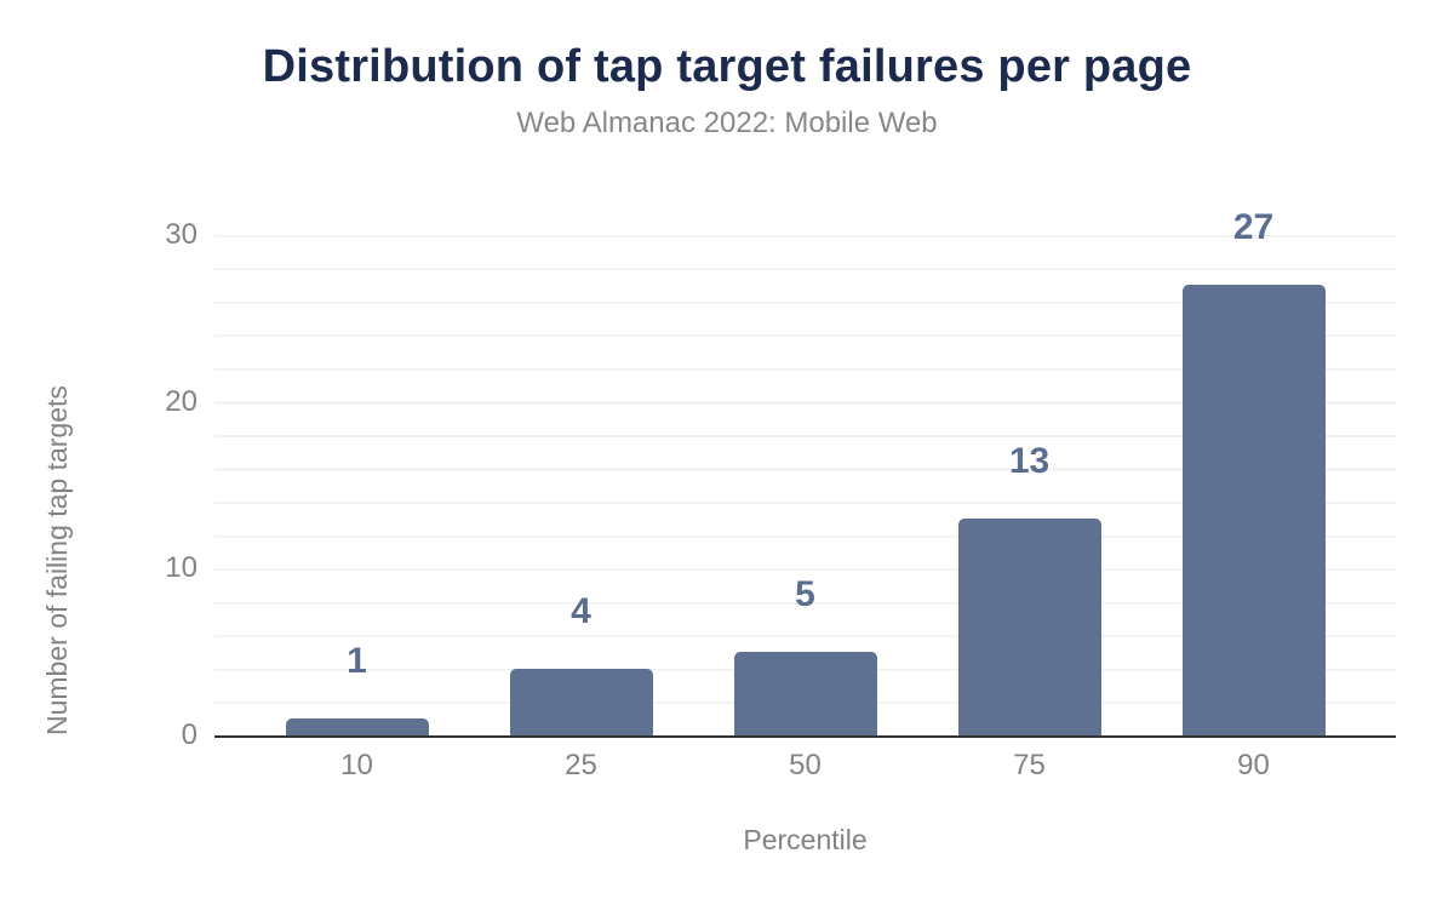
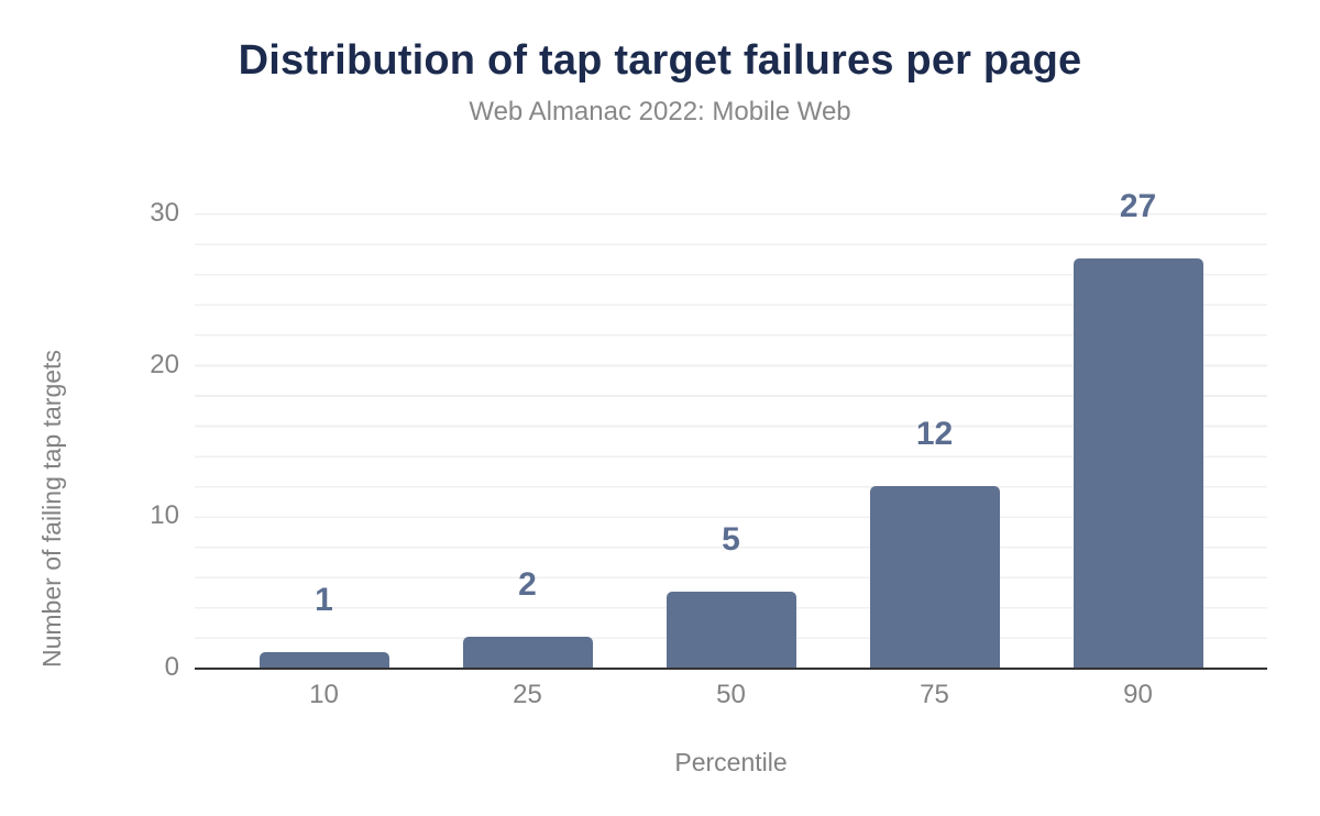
25: 4 -> 2
75: 13 -> 12
